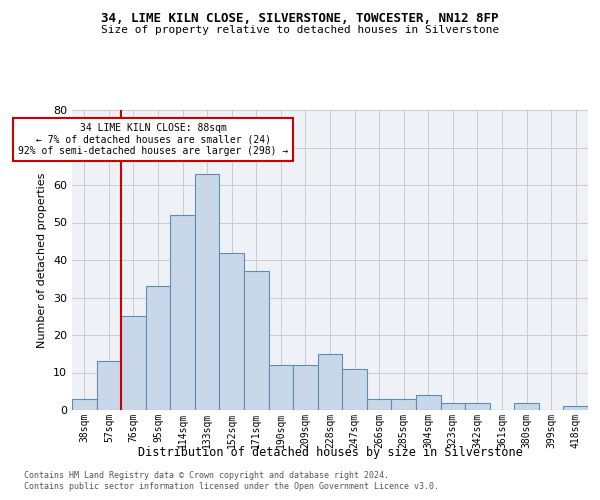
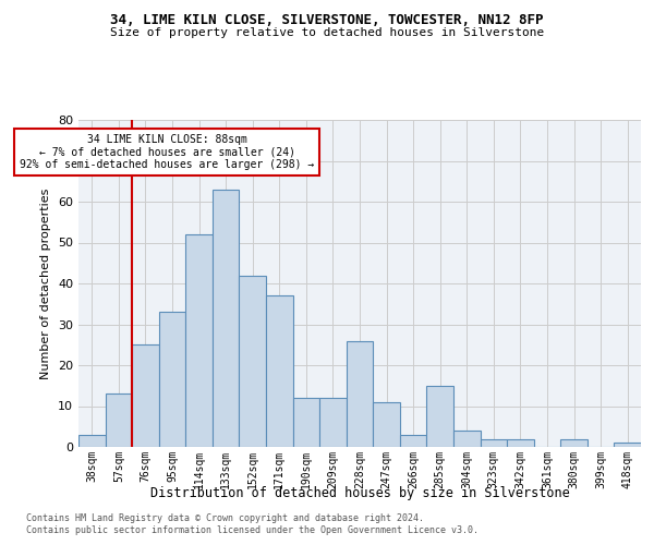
228sqm: 15 -> 26
285sqm: 3 -> 15
